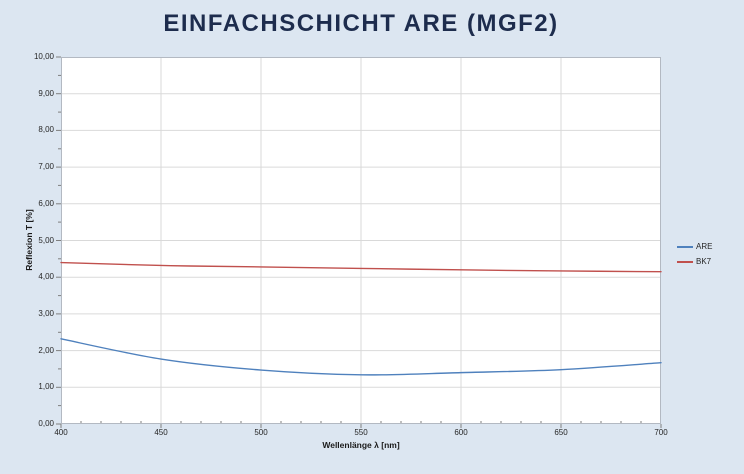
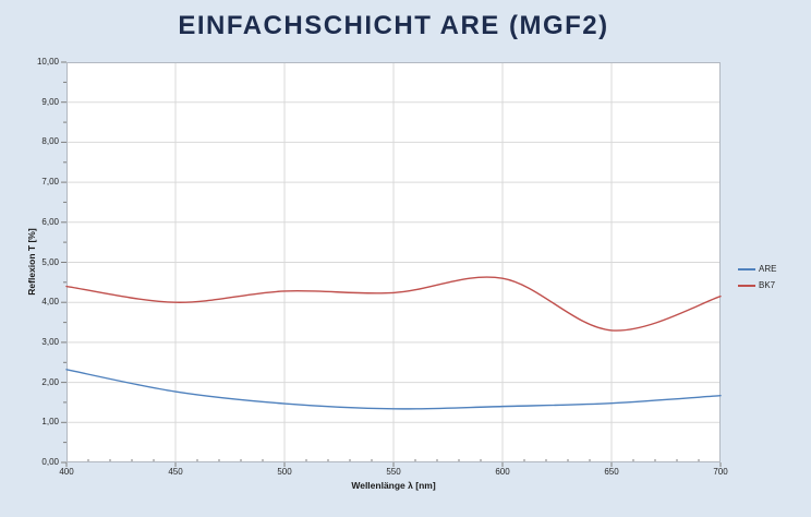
BK7/450: 4,3 -> 4,0
BK7/600: 4,2 -> 4,6
BK7/650: 4,2 -> 3,3
